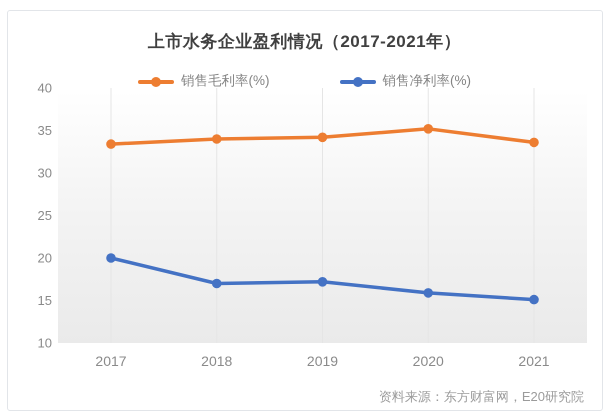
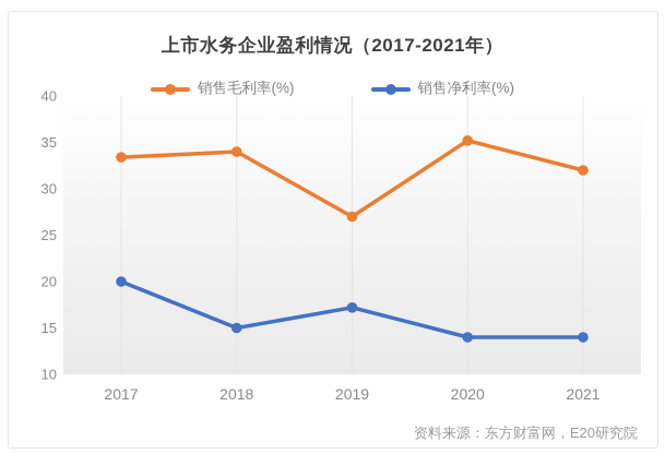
销售净利率(%)/2018: 17 -> 15
销售毛利率(%)/2019: 34 -> 27
销售净利率(%)/2020: 16 -> 14
销售毛利率(%)/2021: 34 -> 32
销售净利率(%)/2021: 15 -> 14
